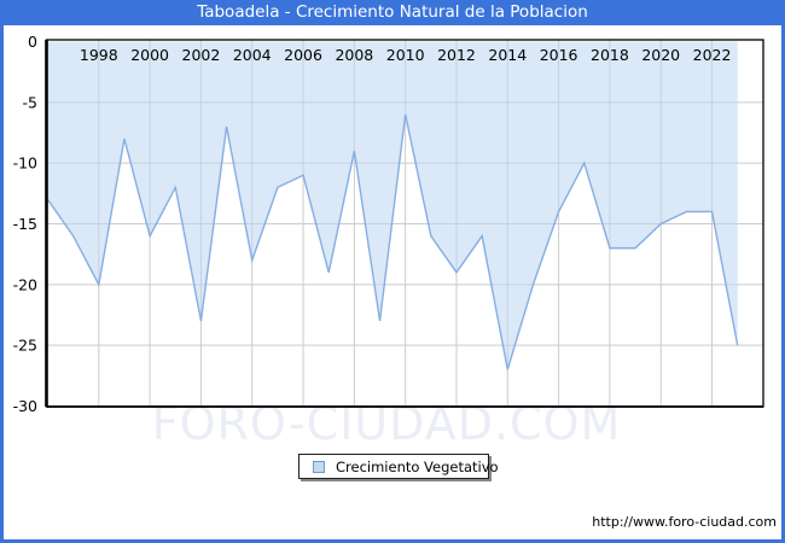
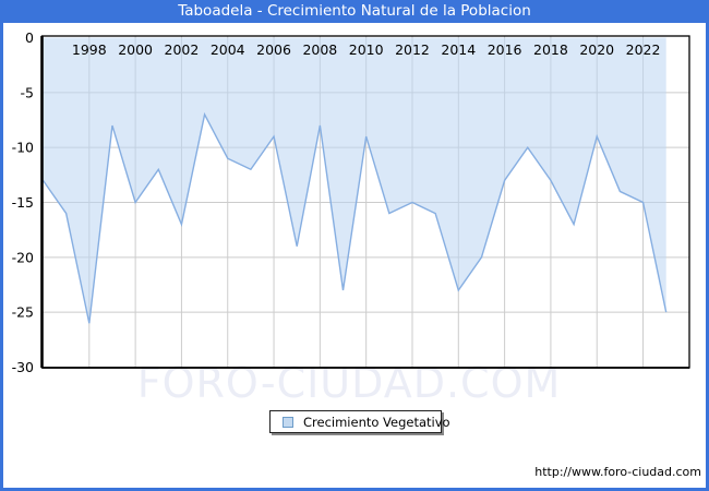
1998: -20 -> -26
2000: -16 -> -15
2002: -23 -> -17
2004: -18 -> -11
2006: -11 -> -9
2008: -9 -> -8
2010: -6 -> -9
2012: -19 -> -15
2014: -27 -> -23
2016: -14 -> -13
2018: -17 -> -13
2020: -15 -> -9
2022: -14 -> -15
